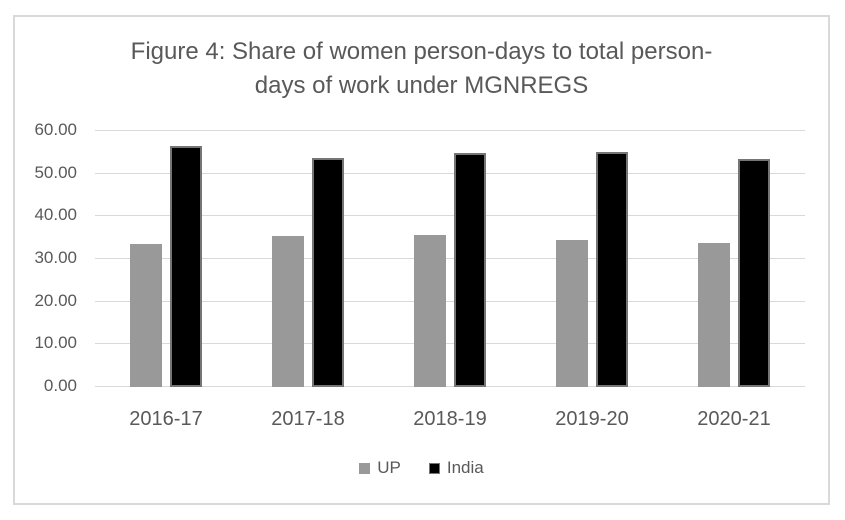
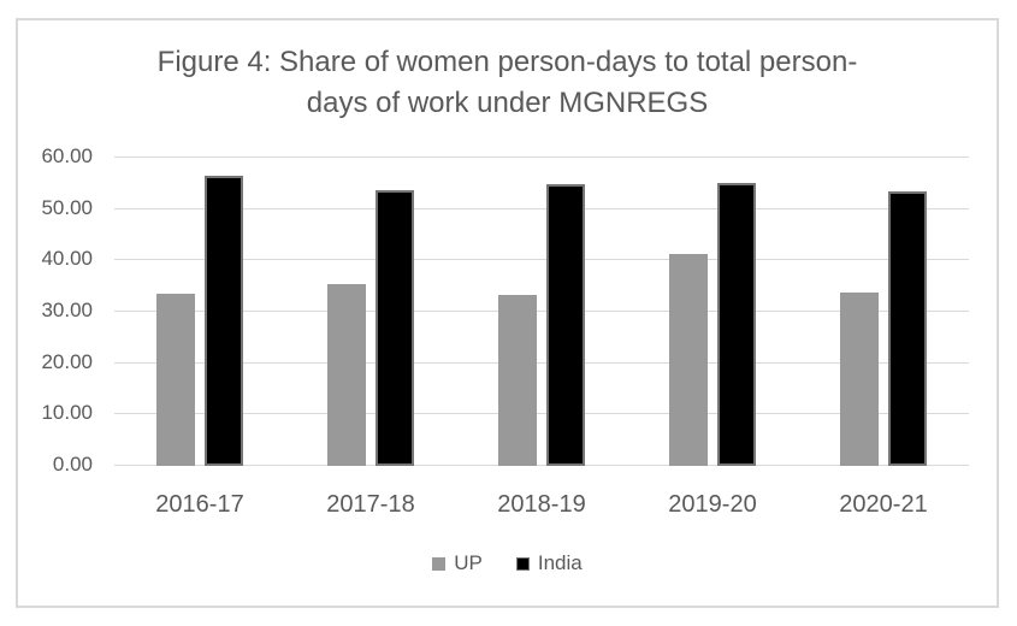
UP/2018-19: 35 -> 33
UP/2019-20: 34 -> 41
